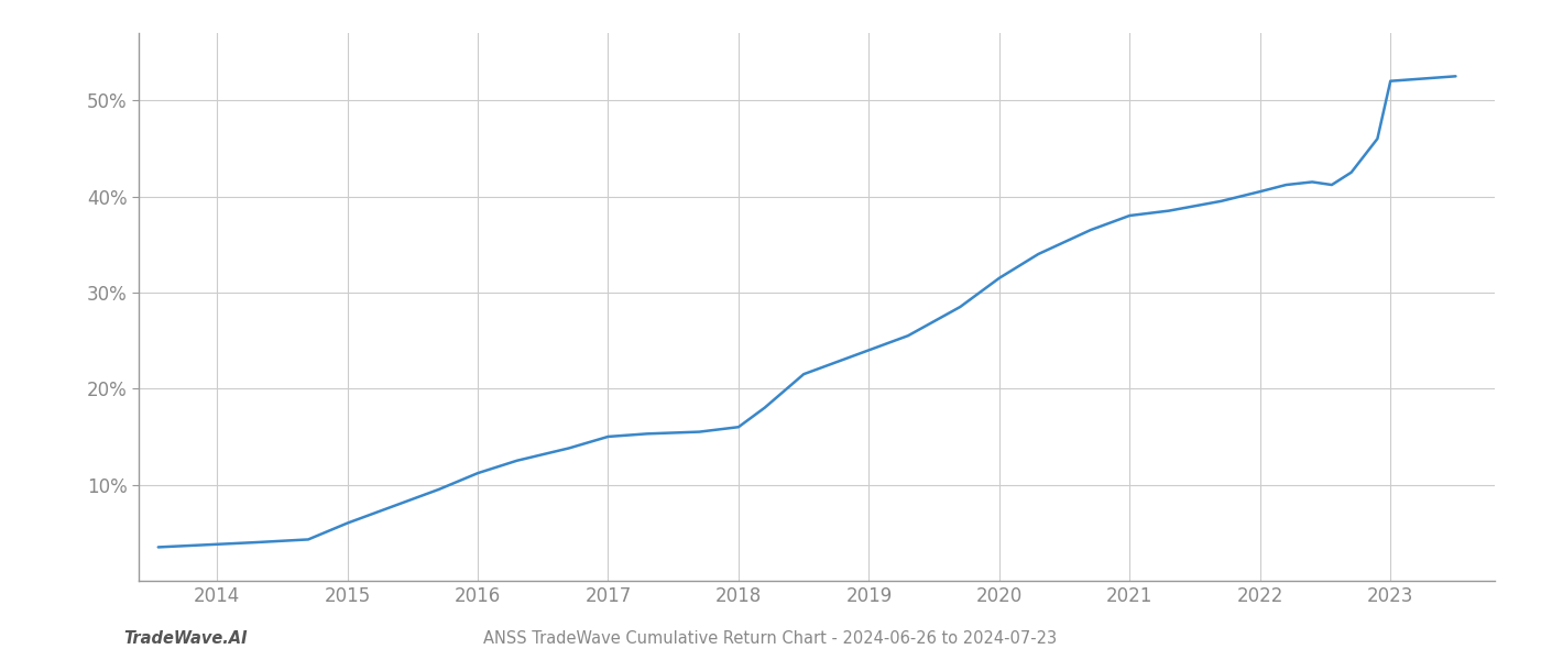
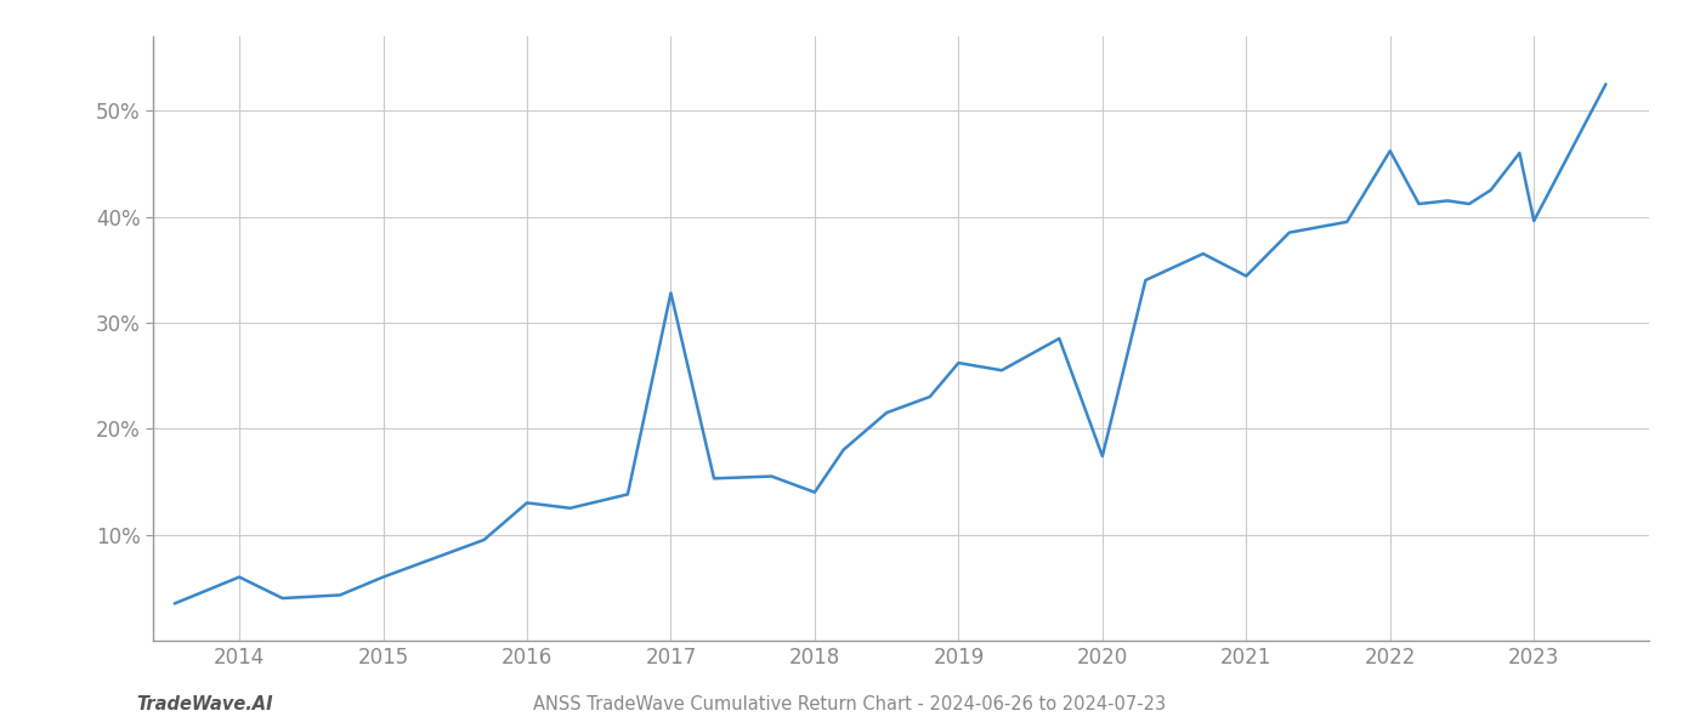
2014: 3.8% -> 6.0%
2016: 11.2% -> 13.0%
2017: 15.0% -> 32.8%
2018: 16.0% -> 14.0%
2019: 24.0% -> 26.2%
2020: 31.5% -> 17.4%
2021: 38.0% -> 34.4%
2022: 40.5% -> 46.2%
2023: 52.0% -> 39.6%
